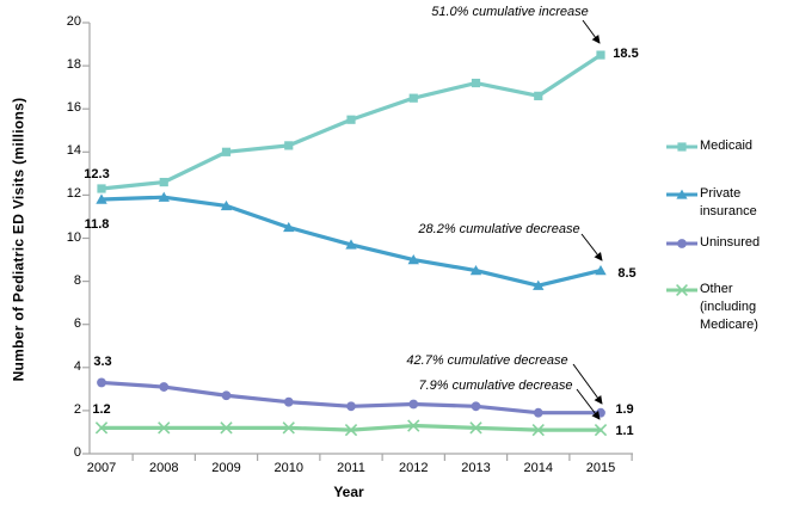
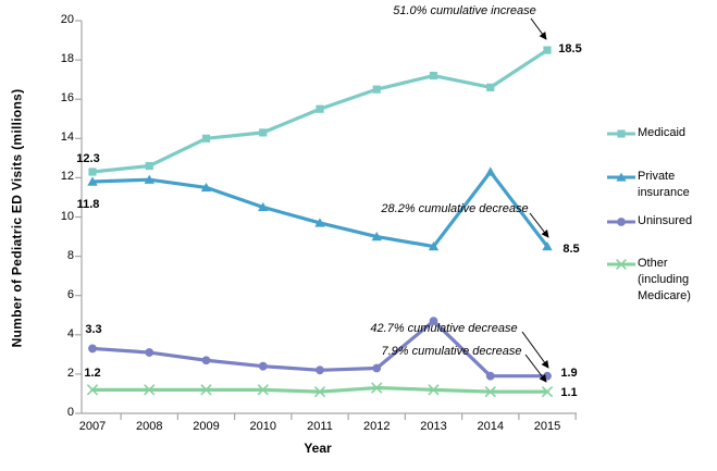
Uninsured/2013: 2.2 -> 4.7
Private insurance/2014: 7.8 -> 12.3
